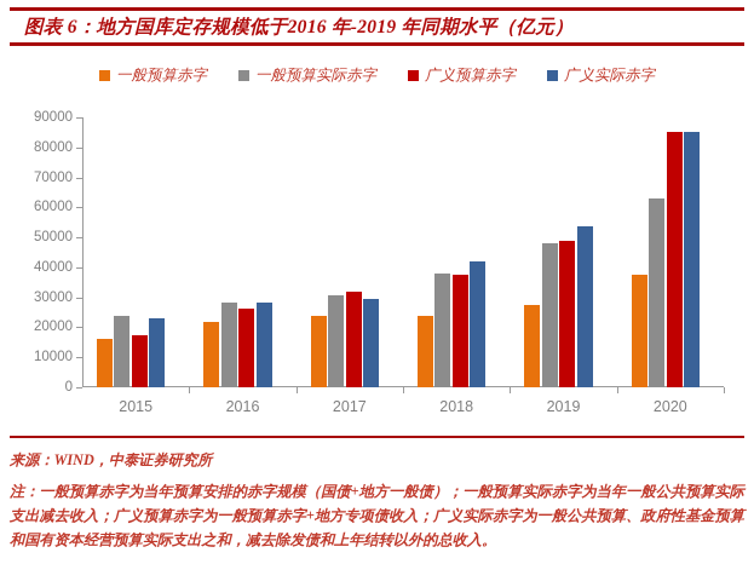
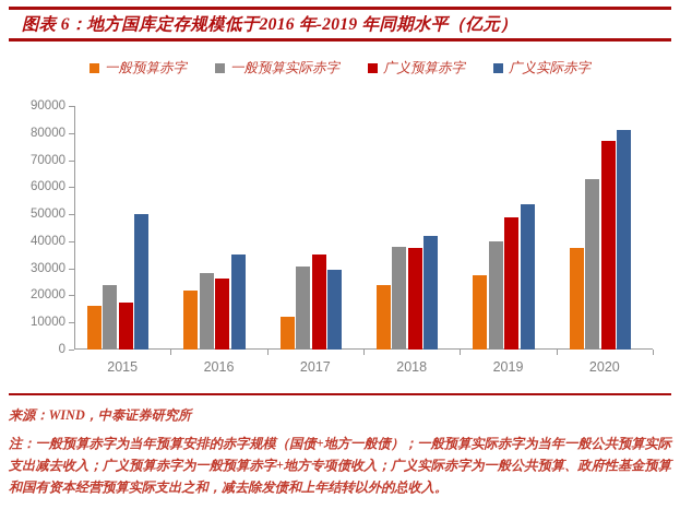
广义实际赤字/2015: 23000 -> 50000
广义实际赤字/2016: 28000 -> 35000
一般预算赤字/2017: 24000 -> 12000
广义预算赤字/2017: 32000 -> 35000
一般预算实际赤字/2019: 48000 -> 40000
广义预算赤字/2020: 85000 -> 77000
广义实际赤字/2020: 85000 -> 81000
